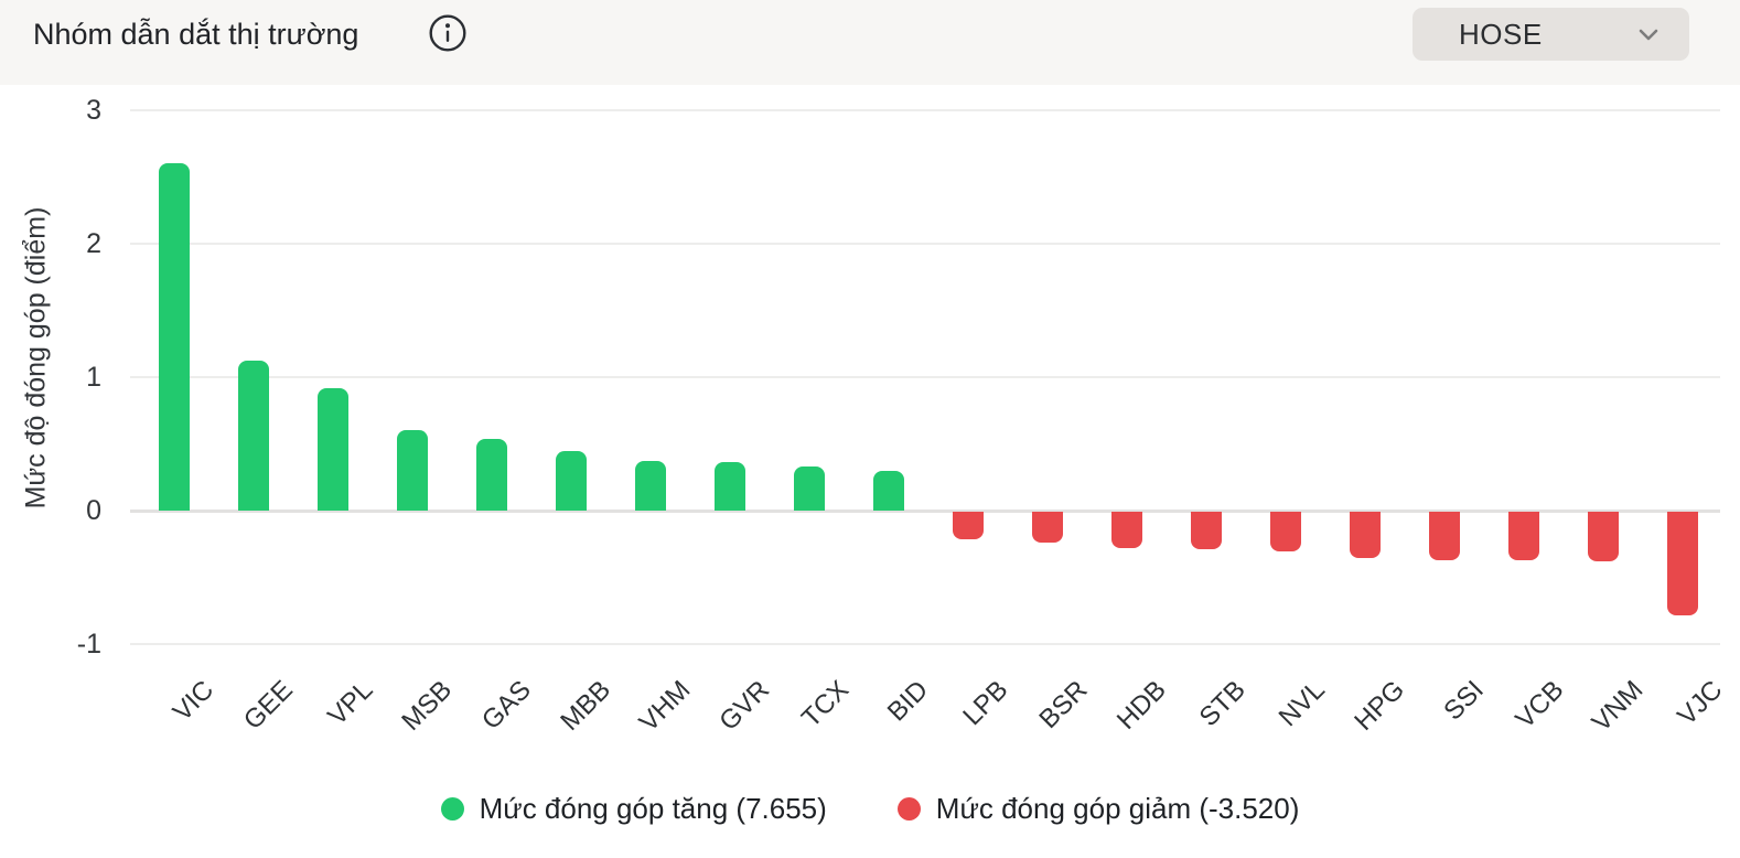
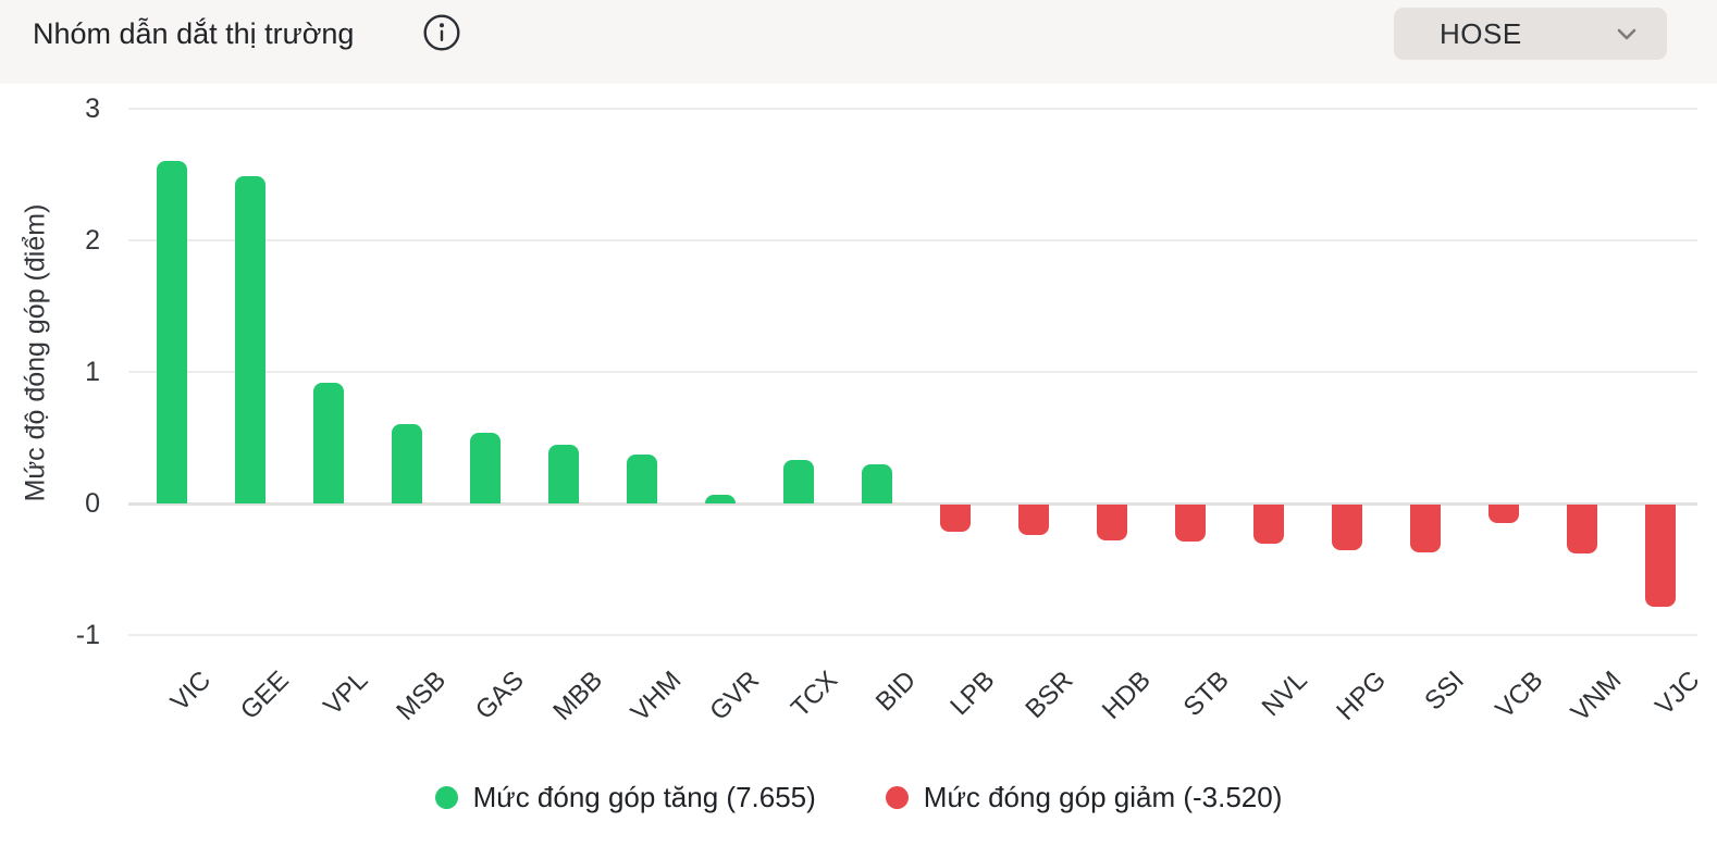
GEE: 1.12 -> 2.49
GVR: 0.36 -> 0.07
VCB: -0.36 -> -0.14
